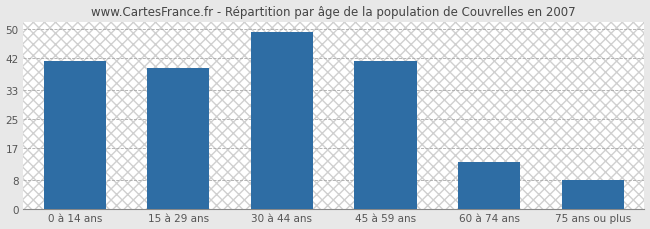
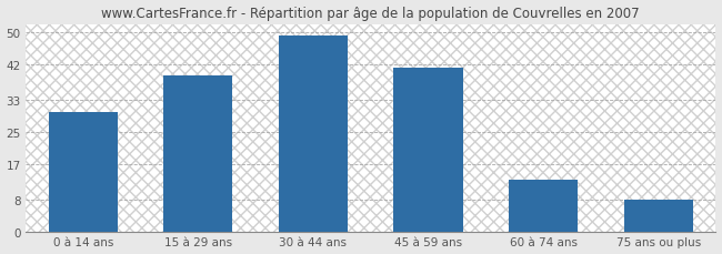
0 à 14 ans: 41 -> 30
